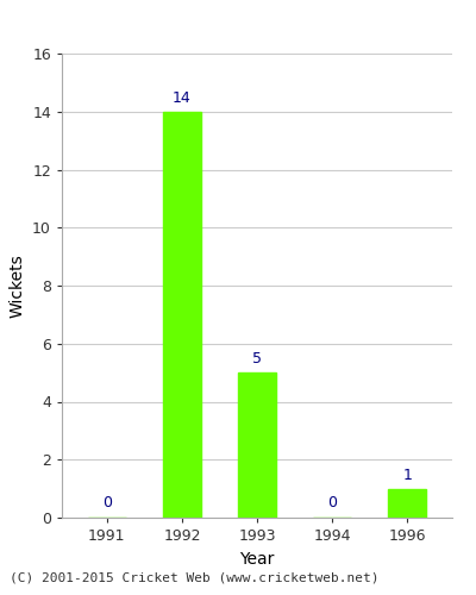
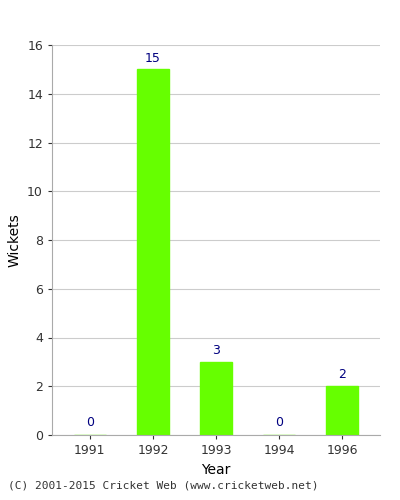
1992: 14 -> 15
1993: 5 -> 3
1996: 1 -> 2
